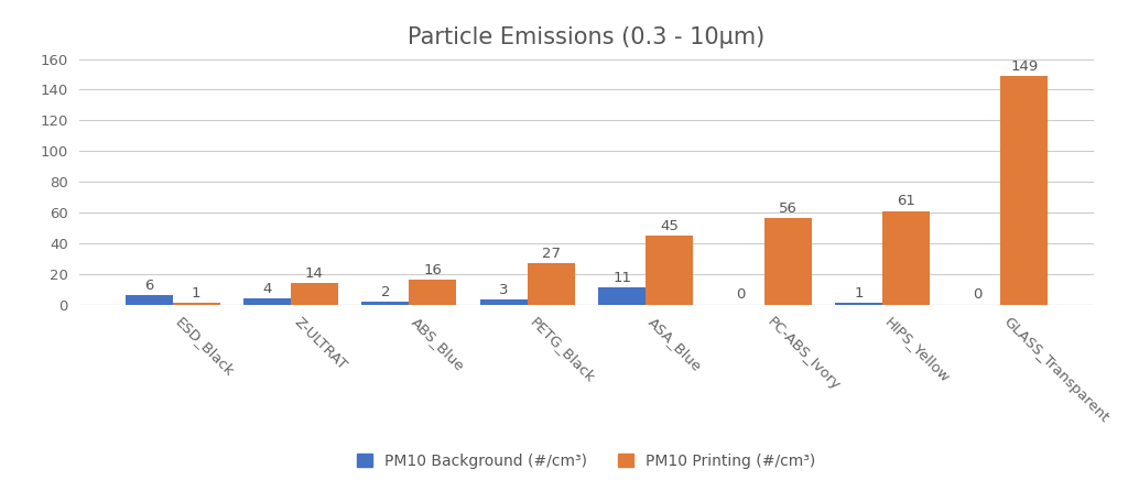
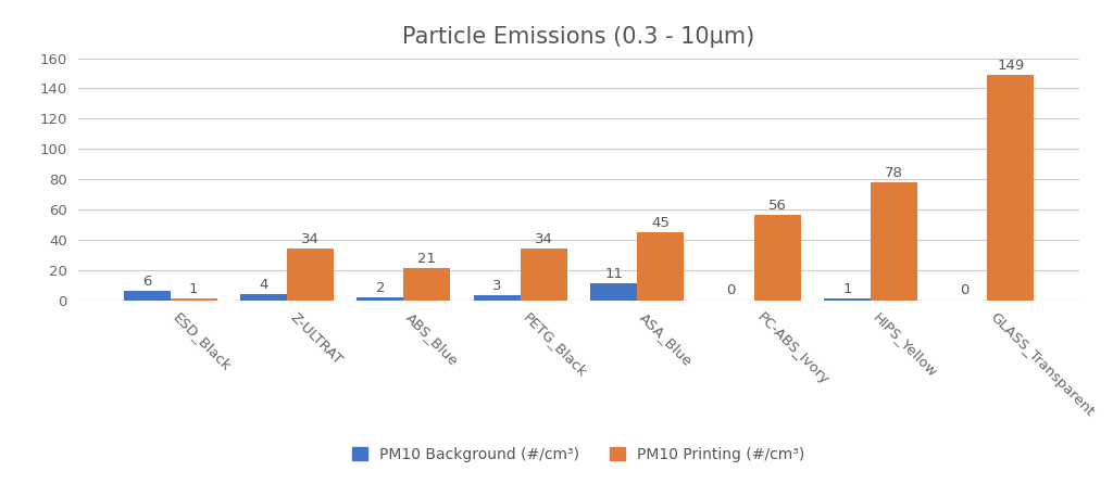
PM10 Printing (#/cm³)/Z-ULTRAT: 14 -> 34
PM10 Printing (#/cm³)/ABS_Blue: 16 -> 21
PM10 Printing (#/cm³)/PETG_Black: 27 -> 34
PM10 Printing (#/cm³)/HIPS_Yellow: 61 -> 78
